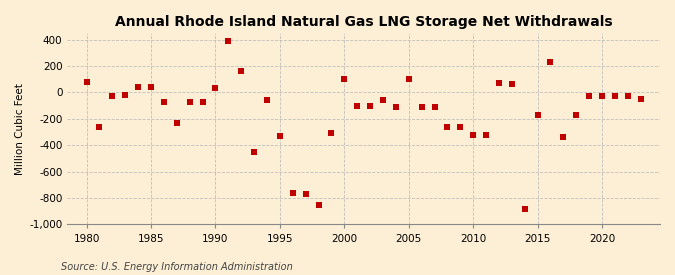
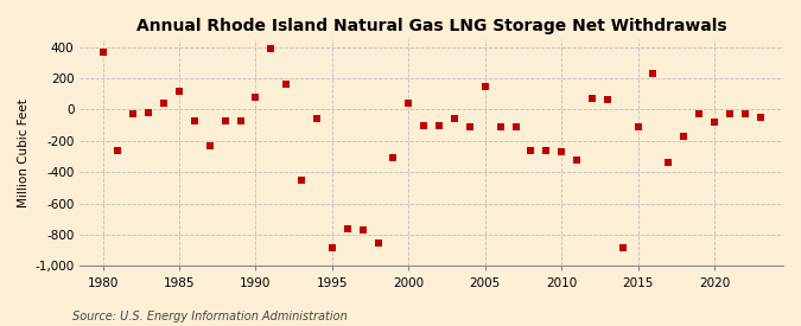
1980: 80 -> 370
1985: 40 -> 120
1990: 30 -> 80
1995: -330 -> -880
2000: 100 -> 40
2005: 100 -> 150
2010: -320 -> -270
2015: -170 -> -110
2020: -30 -> -80
